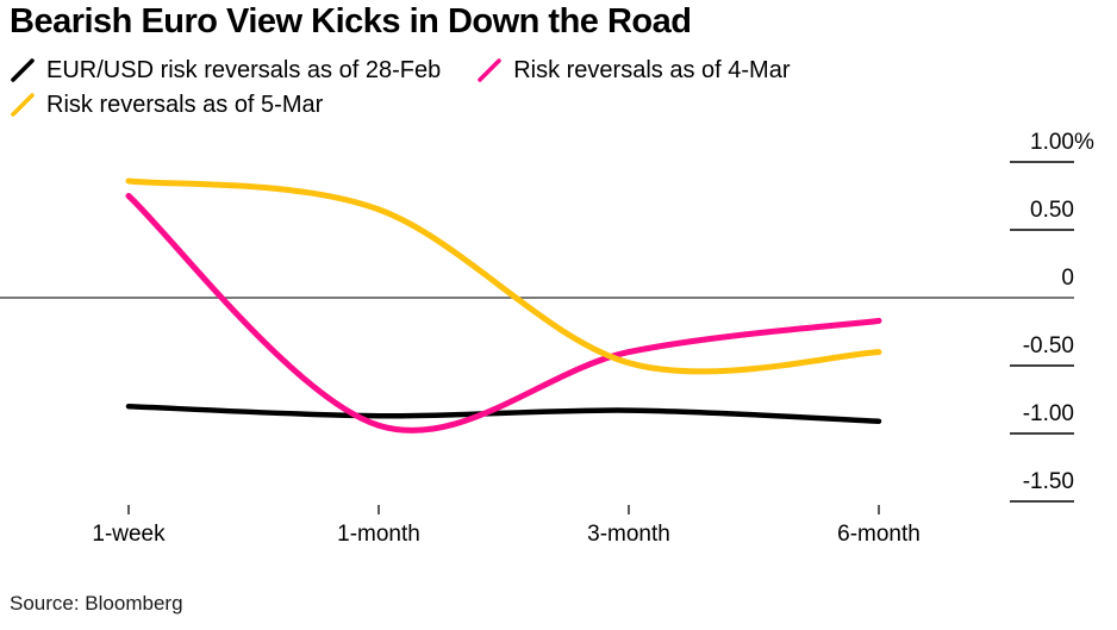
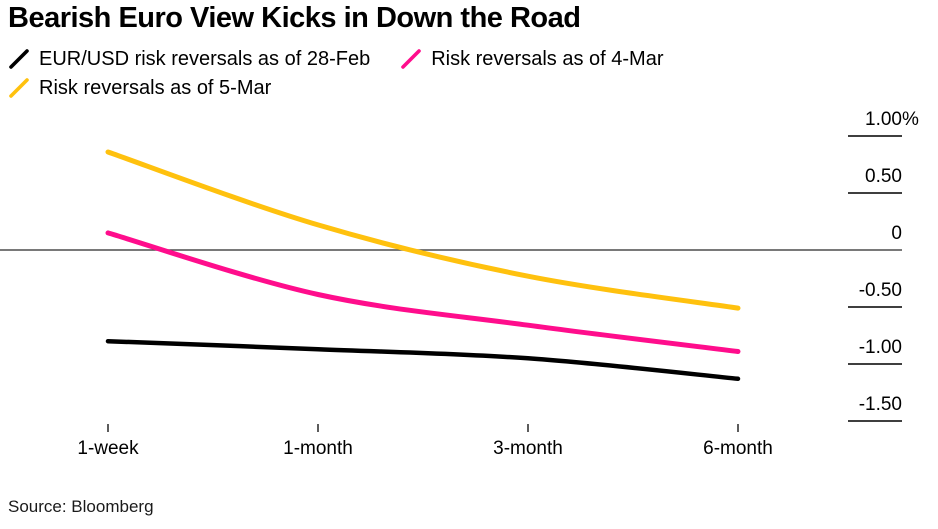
Risk reversals as of 4-Mar/1-week: 0.75 -> 0.15
Risk reversals as of 4-Mar/1-month: -0.94 -> -0.39
Risk reversals as of 5-Mar/1-month: 0.65 -> 0.22
EUR/USD risk reversals as of 28-Feb/3-month: -0.83 -> -0.95
Risk reversals as of 4-Mar/3-month: -0.40 -> -0.66
Risk reversals as of 5-Mar/3-month: -0.48 -> -0.23
EUR/USD risk reversals as of 28-Feb/6-month: -0.91 -> -1.13
Risk reversals as of 4-Mar/6-month: -0.17 -> -0.89
Risk reversals as of 5-Mar/6-month: -0.40 -> -0.51
